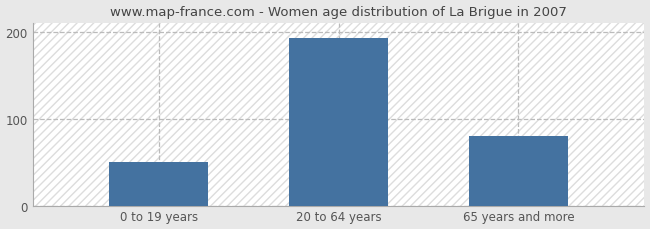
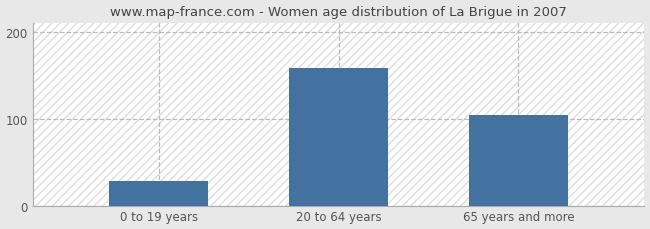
0 to 19 years: 50 -> 28
20 to 64 years: 193 -> 158
65 years and more: 80 -> 104
